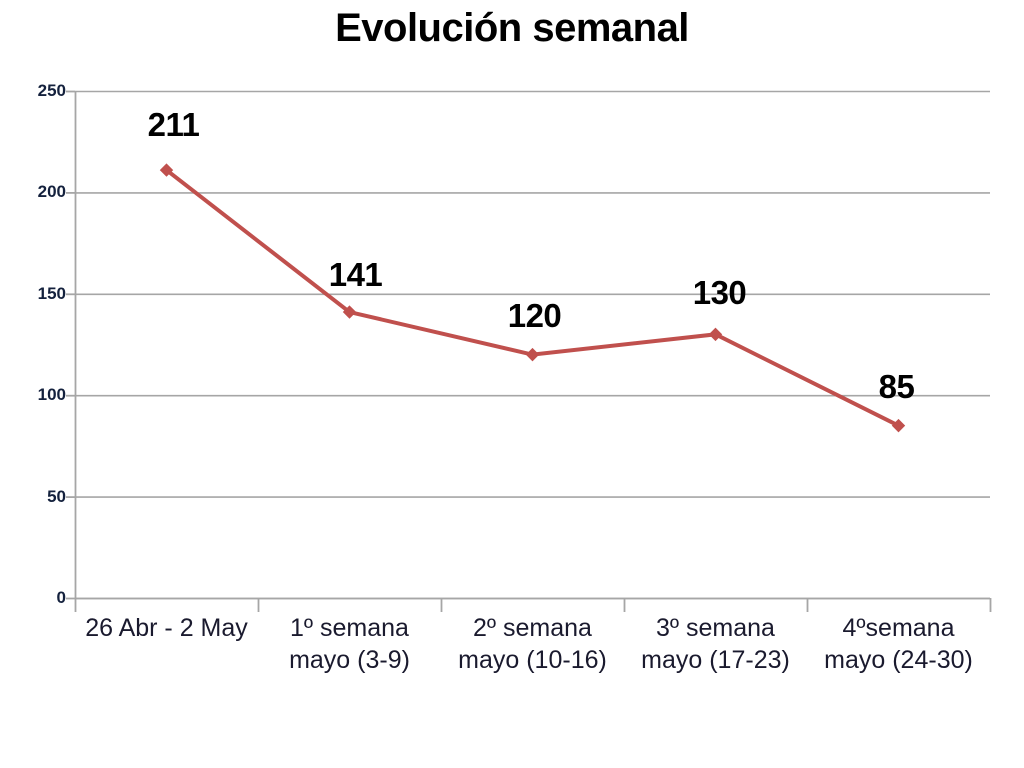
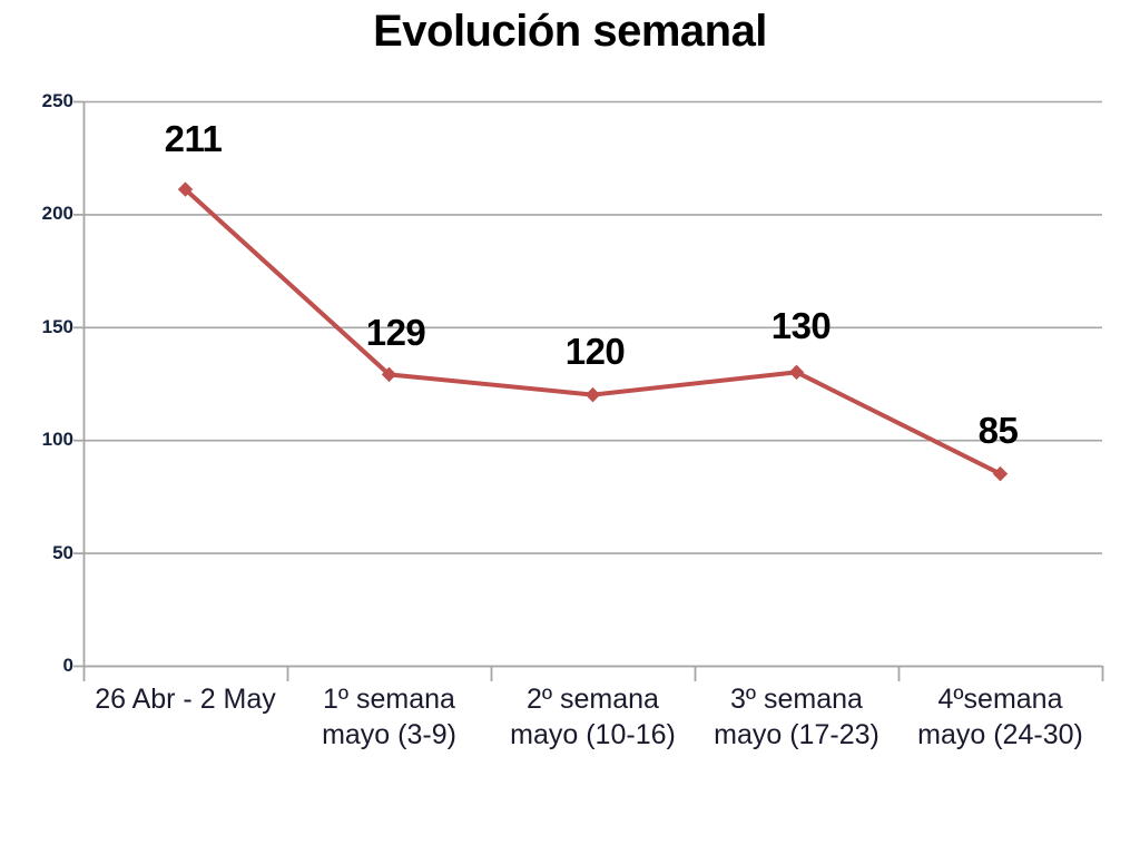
1º semana mayo (3-9): 141 -> 129
